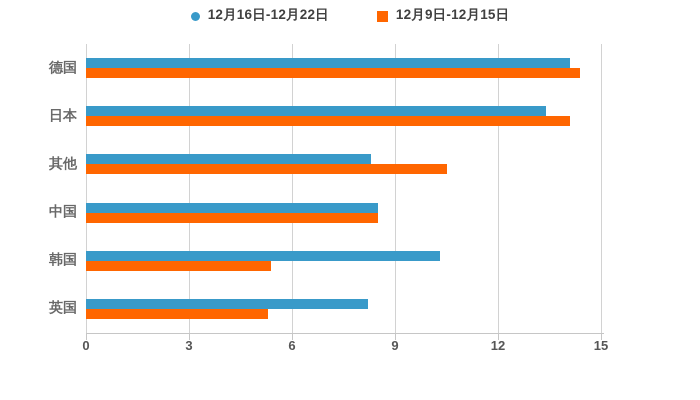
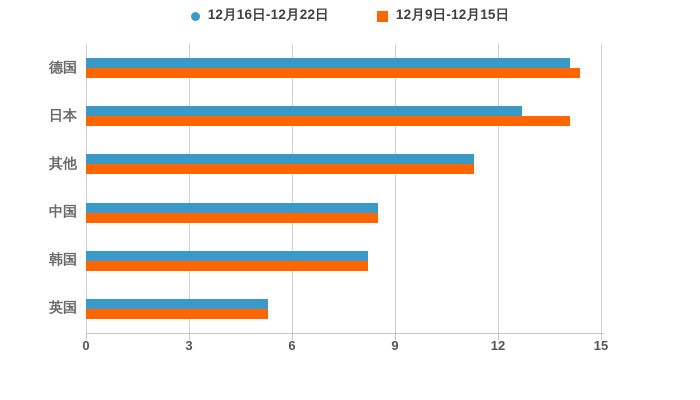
12月16日-12月22日/日本: 13.4 -> 12.7
12月16日-12月22日/其他: 8.3 -> 11.3
12月9日-12月15日/其他: 10.5 -> 11.3
12月16日-12月22日/韩国: 10.3 -> 8.2
12月9日-12月15日/韩国: 5.4 -> 8.2
12月16日-12月22日/英国: 8.2 -> 5.3
